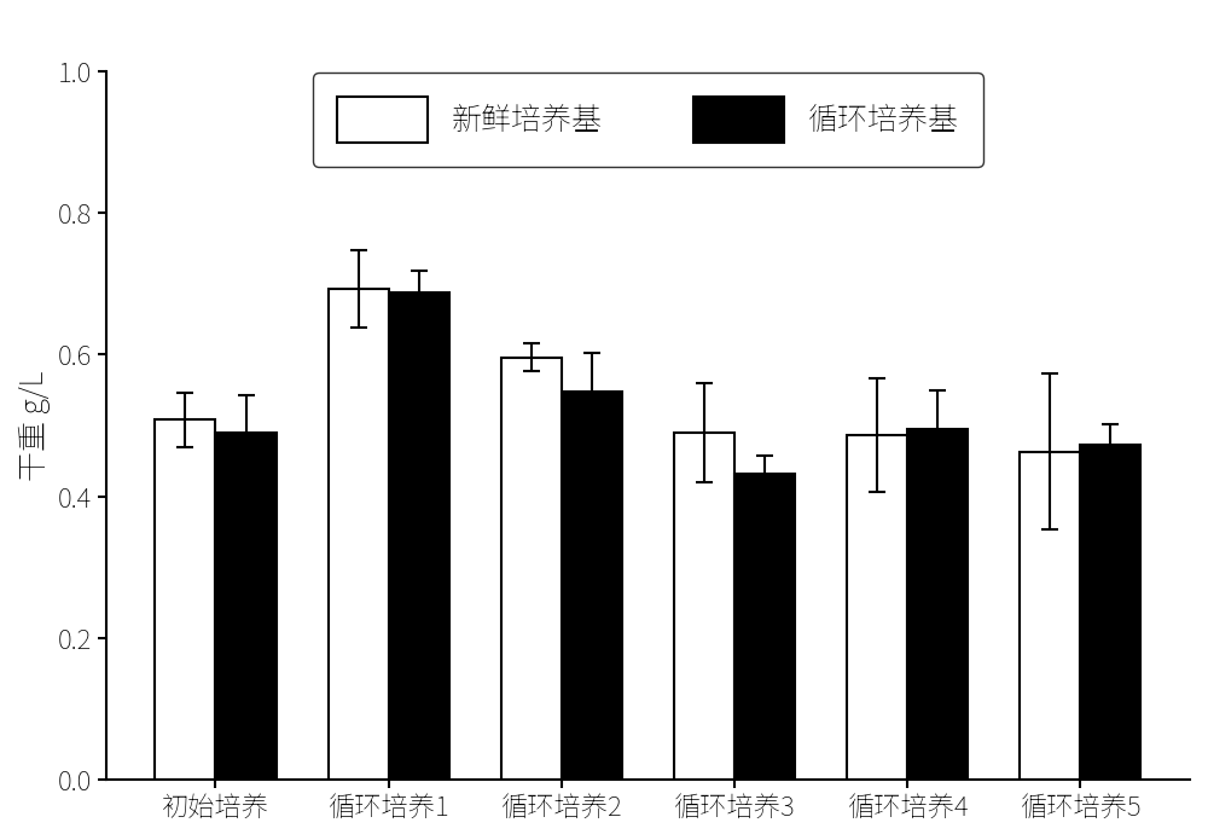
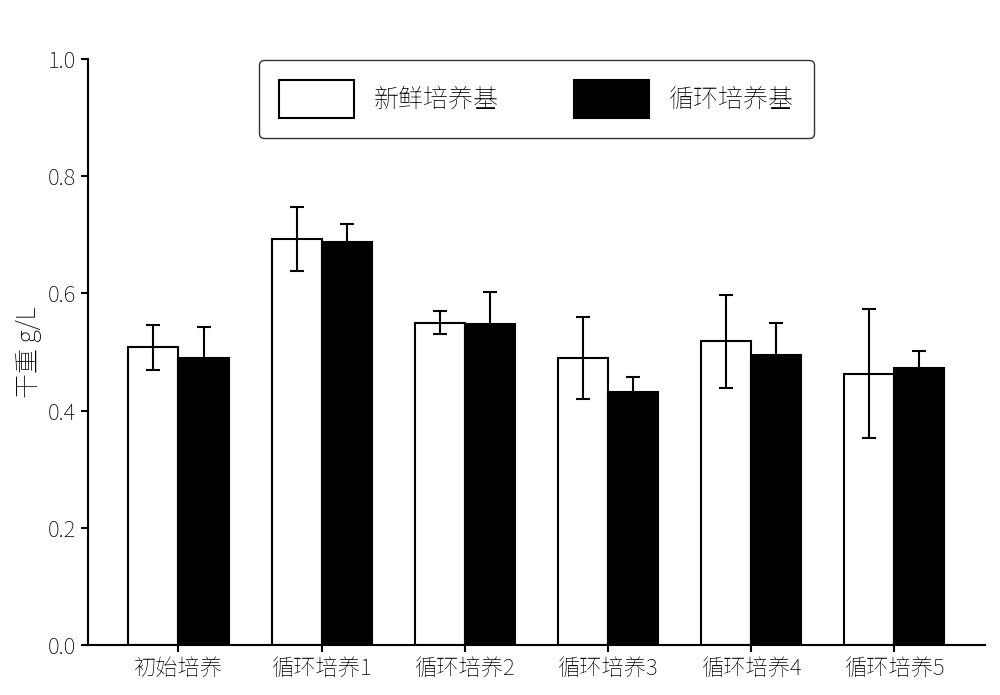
新鲜培养基/循环培养2: 0.596 -> 0.550
新鲜培养基/循环培养4: 0.486 -> 0.518
